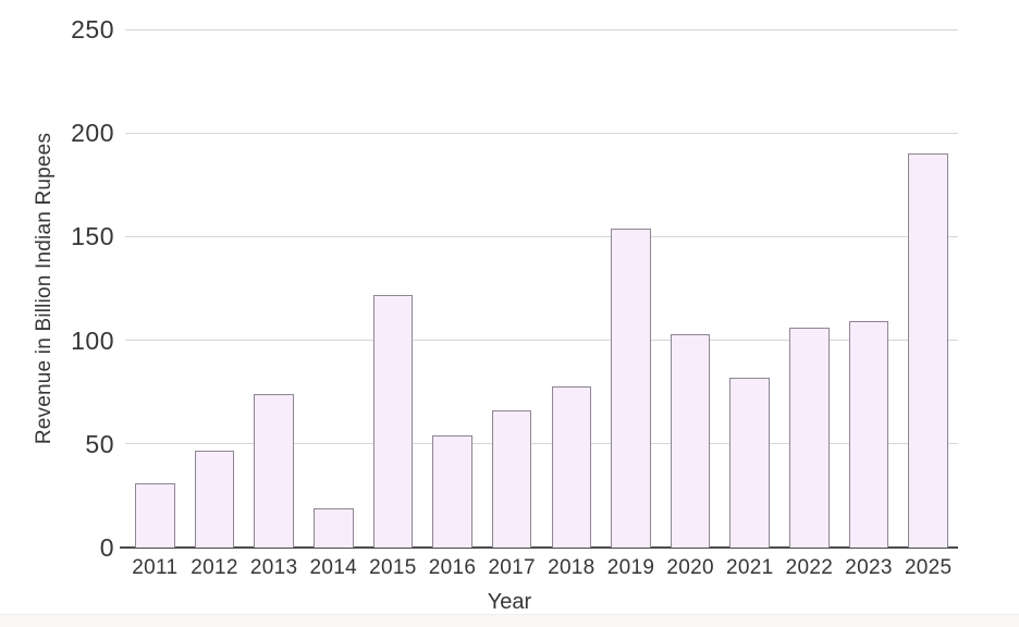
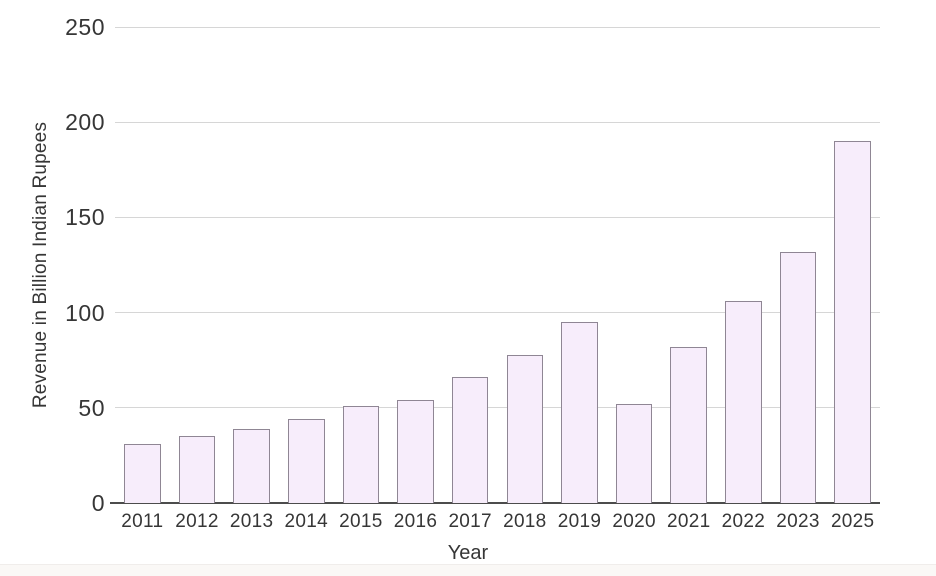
2012: 47 -> 35
2013: 74 -> 39
2014: 19 -> 44
2015: 122 -> 51
2019: 154 -> 95
2020: 103 -> 52
2023: 109 -> 132
